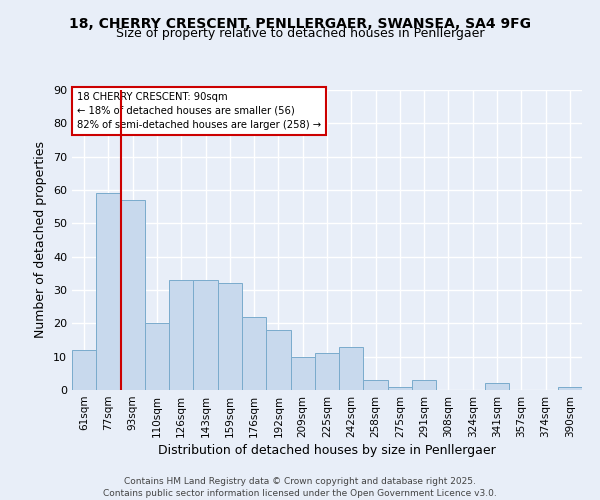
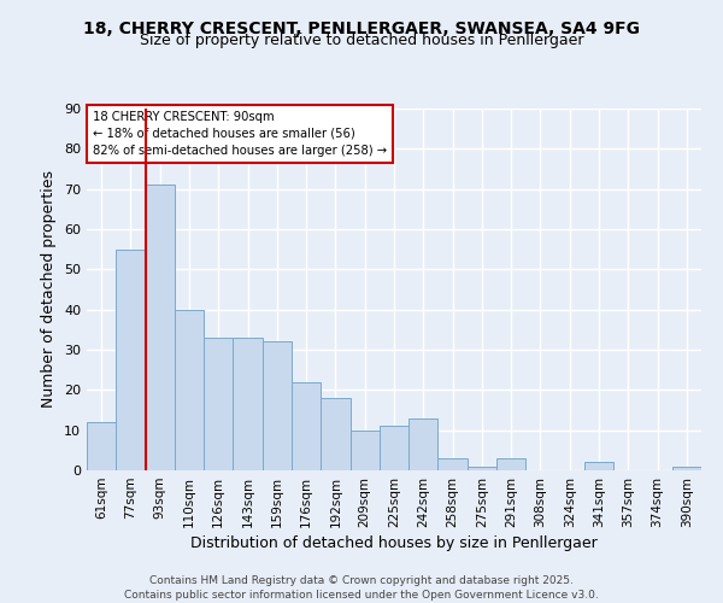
77sqm: 59 -> 55
93sqm: 57 -> 71
110sqm: 20 -> 40
